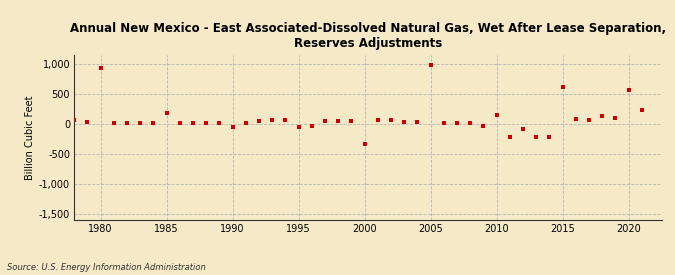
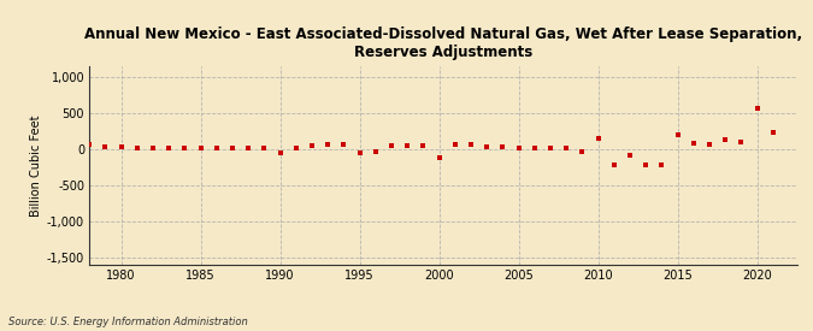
1980: 940 -> 30
1985: 180 -> 20
2000: -340 -> -110
2005: 980 -> 20
2015: 620 -> 200
